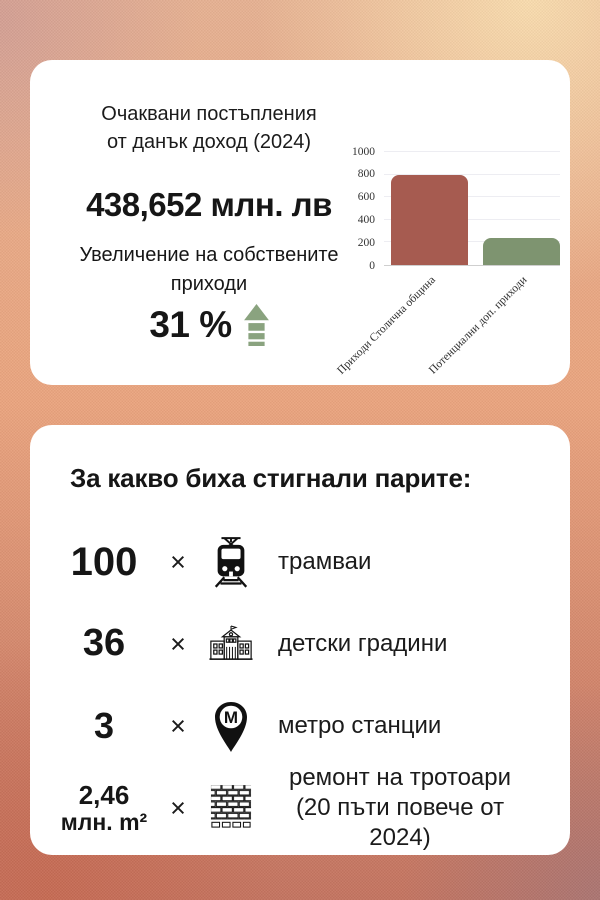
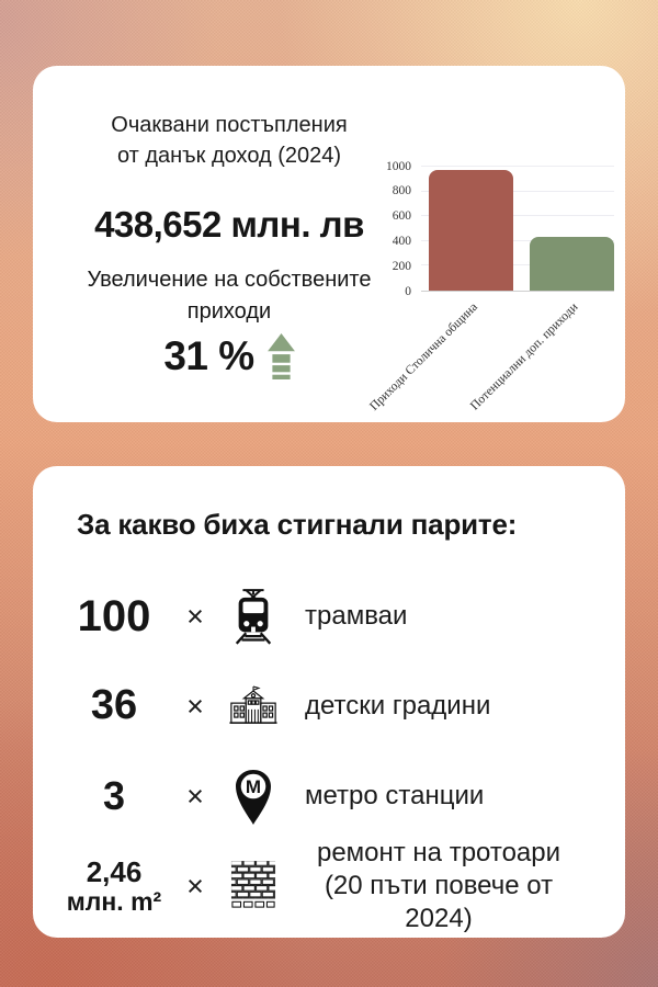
Приходи Столична община: 800 -> 970
Потенциални доп. приходи: 240 -> 440
